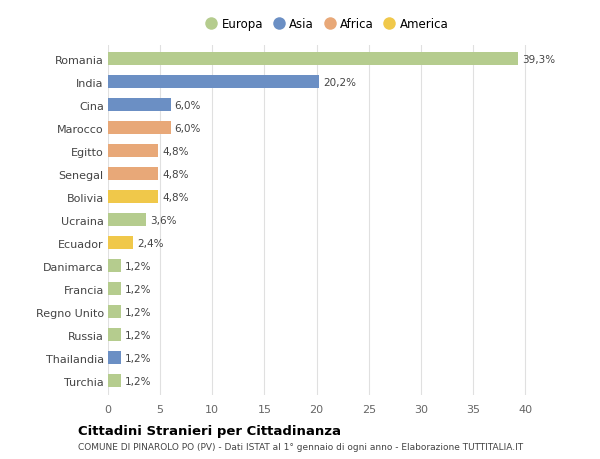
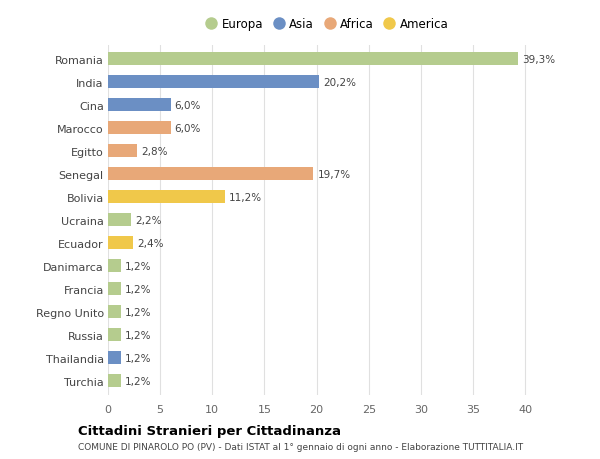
Egitto: 4,8% -> 2,8%
Senegal: 4,8% -> 19,7%
Bolivia: 4,8% -> 11,2%
Ucraina: 3,6% -> 2,2%
